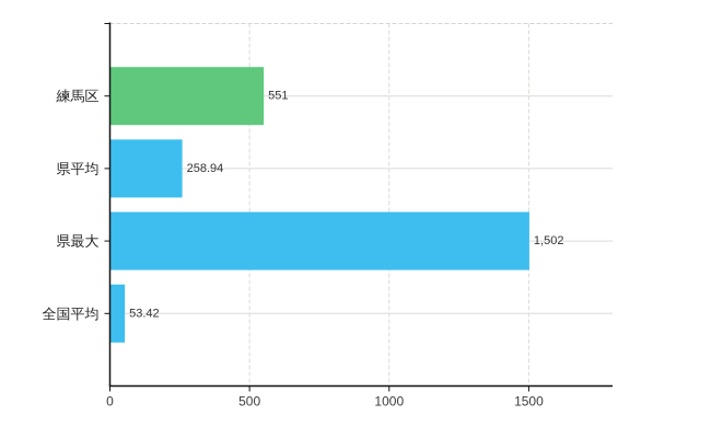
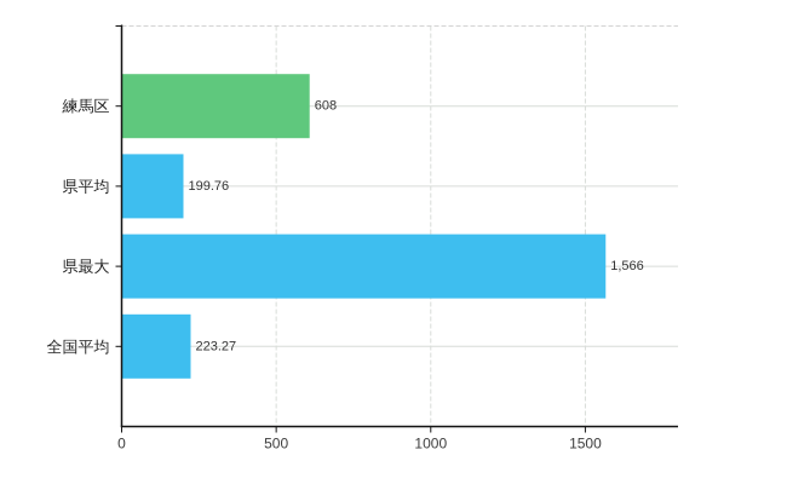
練馬区: 551 -> 608
県平均: 258.94 -> 199.76
県最大: 1,502 -> 1,566
全国平均: 53.42 -> 223.27
